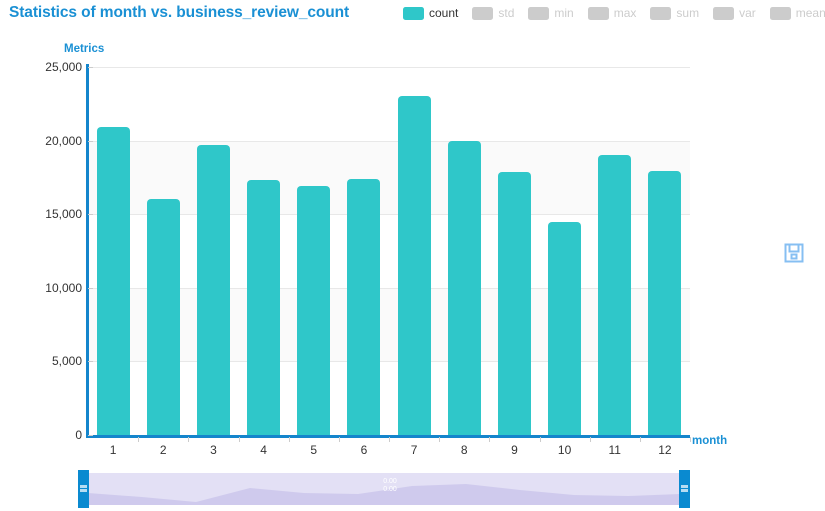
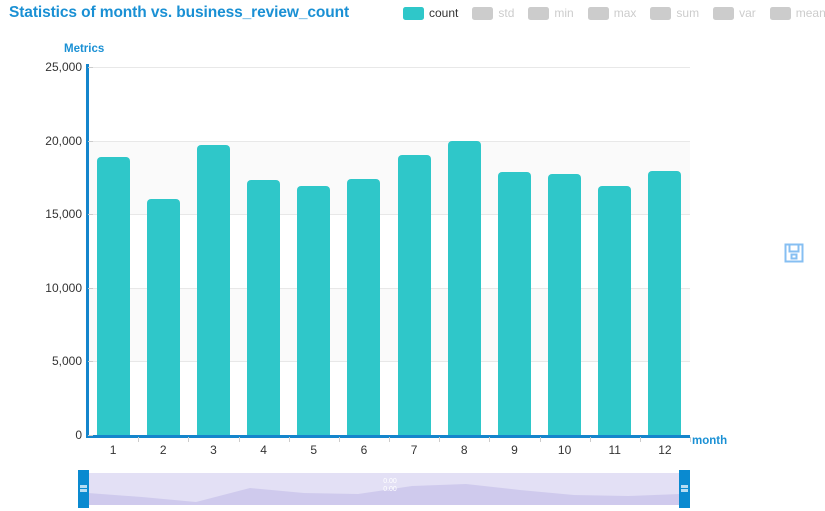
1: 20900 -> 18900
7: 23000 -> 19000
10: 14500 -> 17700
11: 19000 -> 16900
